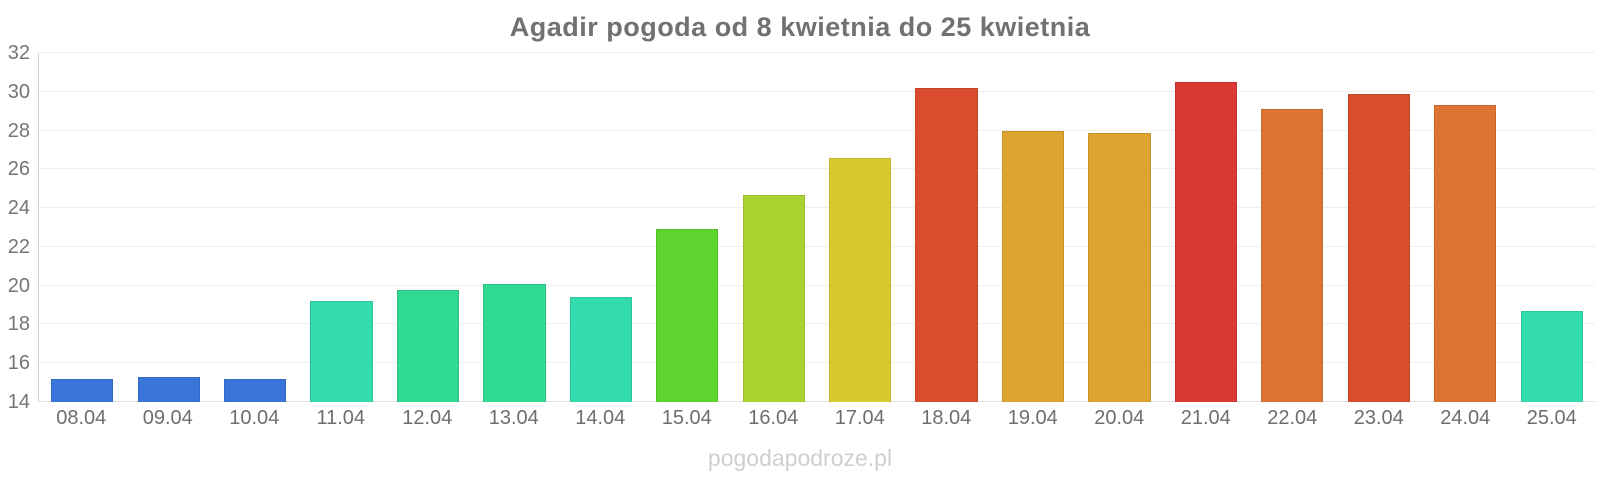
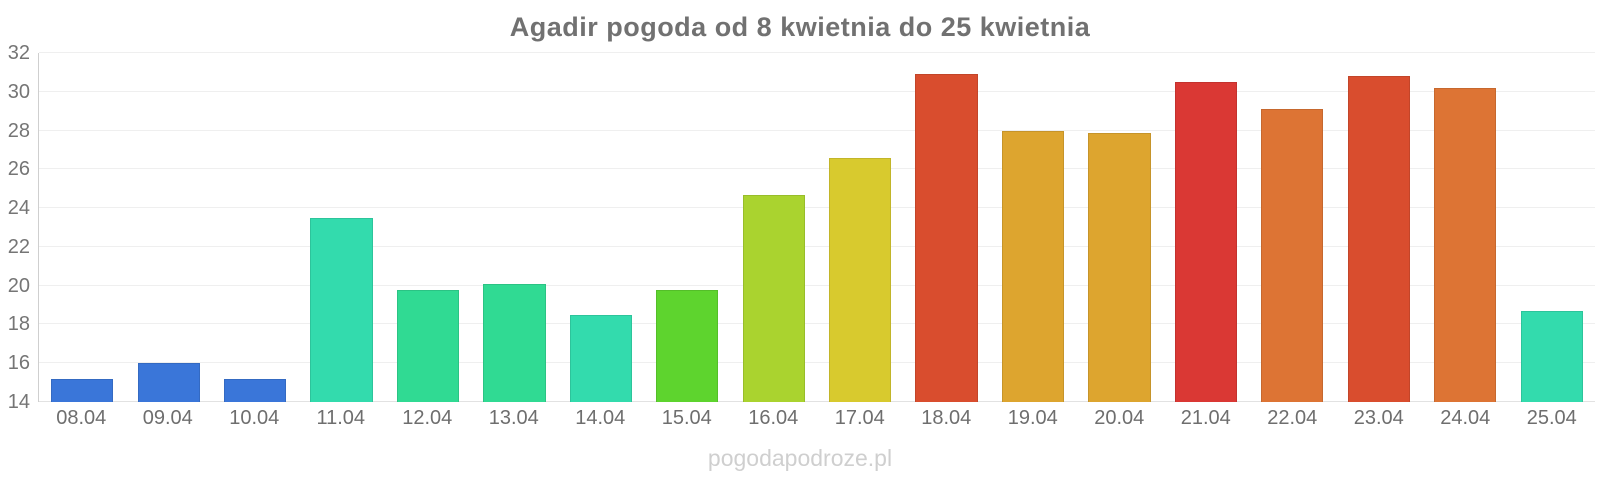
09.04: 15.3 -> 16.0
11.04: 19.2 -> 23.5
14.04: 19.4 -> 18.5
15.04: 22.9 -> 19.8
18.04: 30.2 -> 30.9
23.04: 29.9 -> 30.8
24.04: 29.3 -> 30.2
